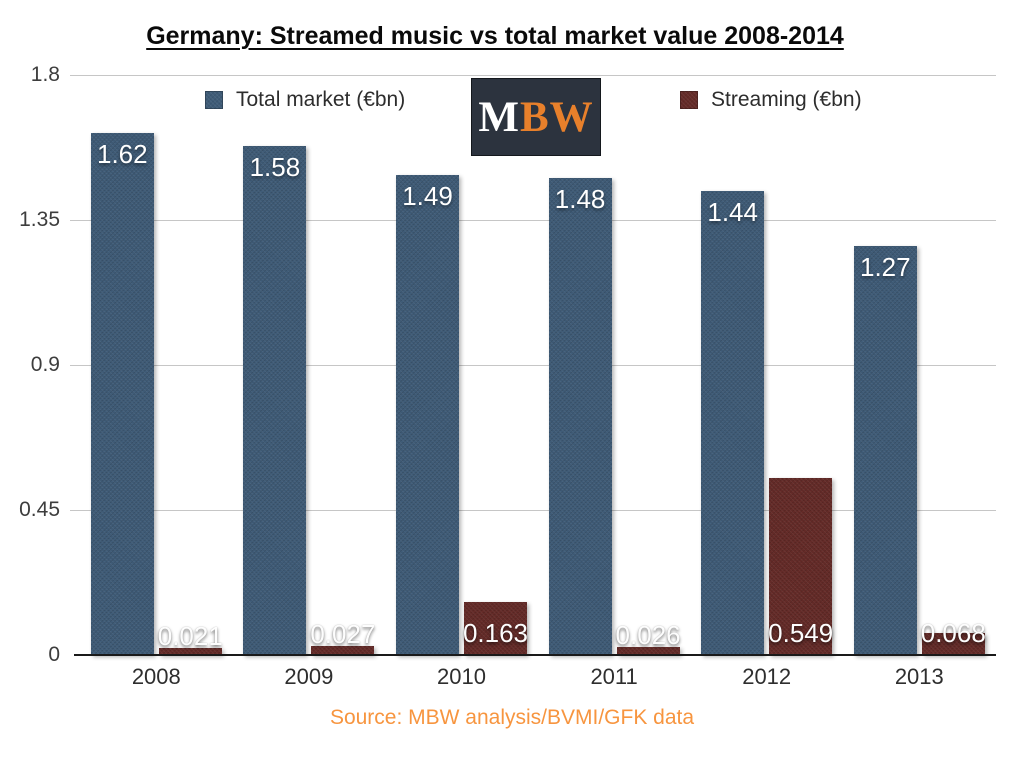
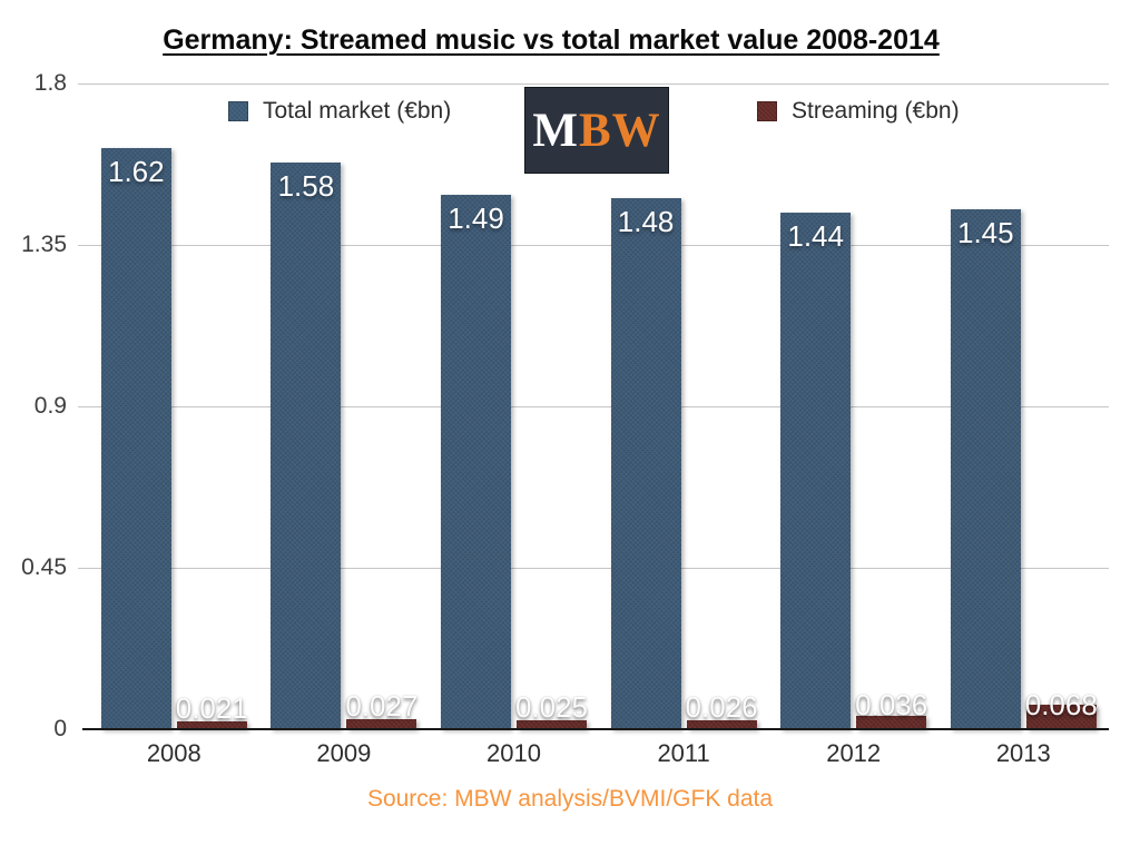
Streaming (€bn)/2010: 0.163 -> 0.025
Streaming (€bn)/2012: 0.549 -> 0.036
Total market (€bn)/2013: 1.27 -> 1.45
